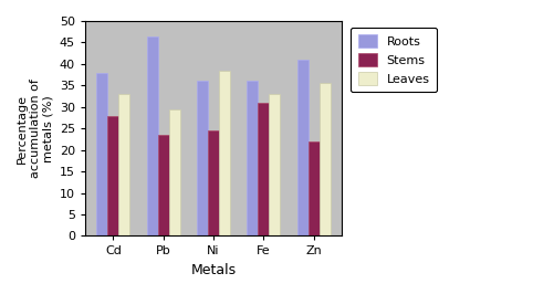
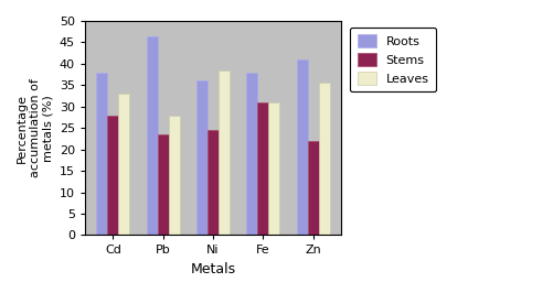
Leaves/Pb: 29.5 -> 28.0
Roots/Fe: 36.0 -> 38.0
Leaves/Fe: 33.0 -> 31.0
